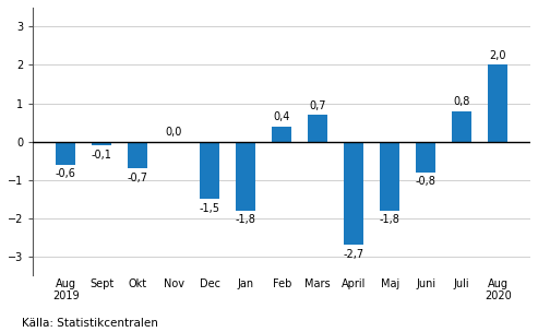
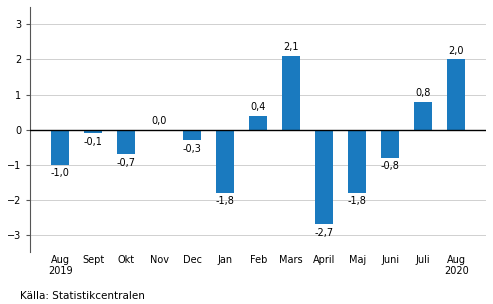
Aug 2019: -0,6 -> -1,0
Dec: -1,5 -> -0,3
Mars: 0,7 -> 2,1
